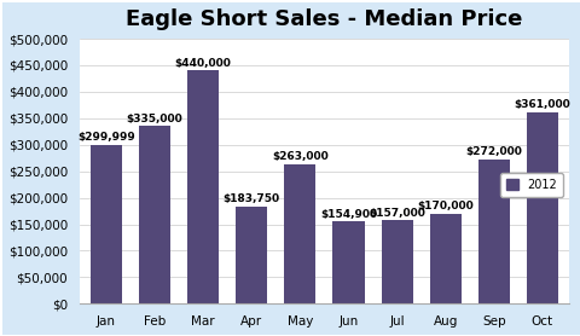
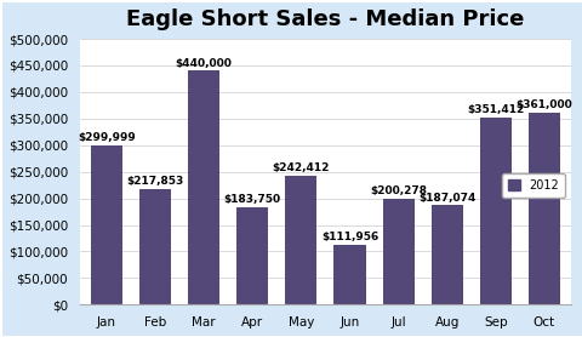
Feb: $335,000 -> $217,853
May: $263,000 -> $242,412
Jun: $154,900 -> $111,956
Jul: $157,000 -> $200,278
Aug: $170,000 -> $187,074
Sep: $272,000 -> $351,412
